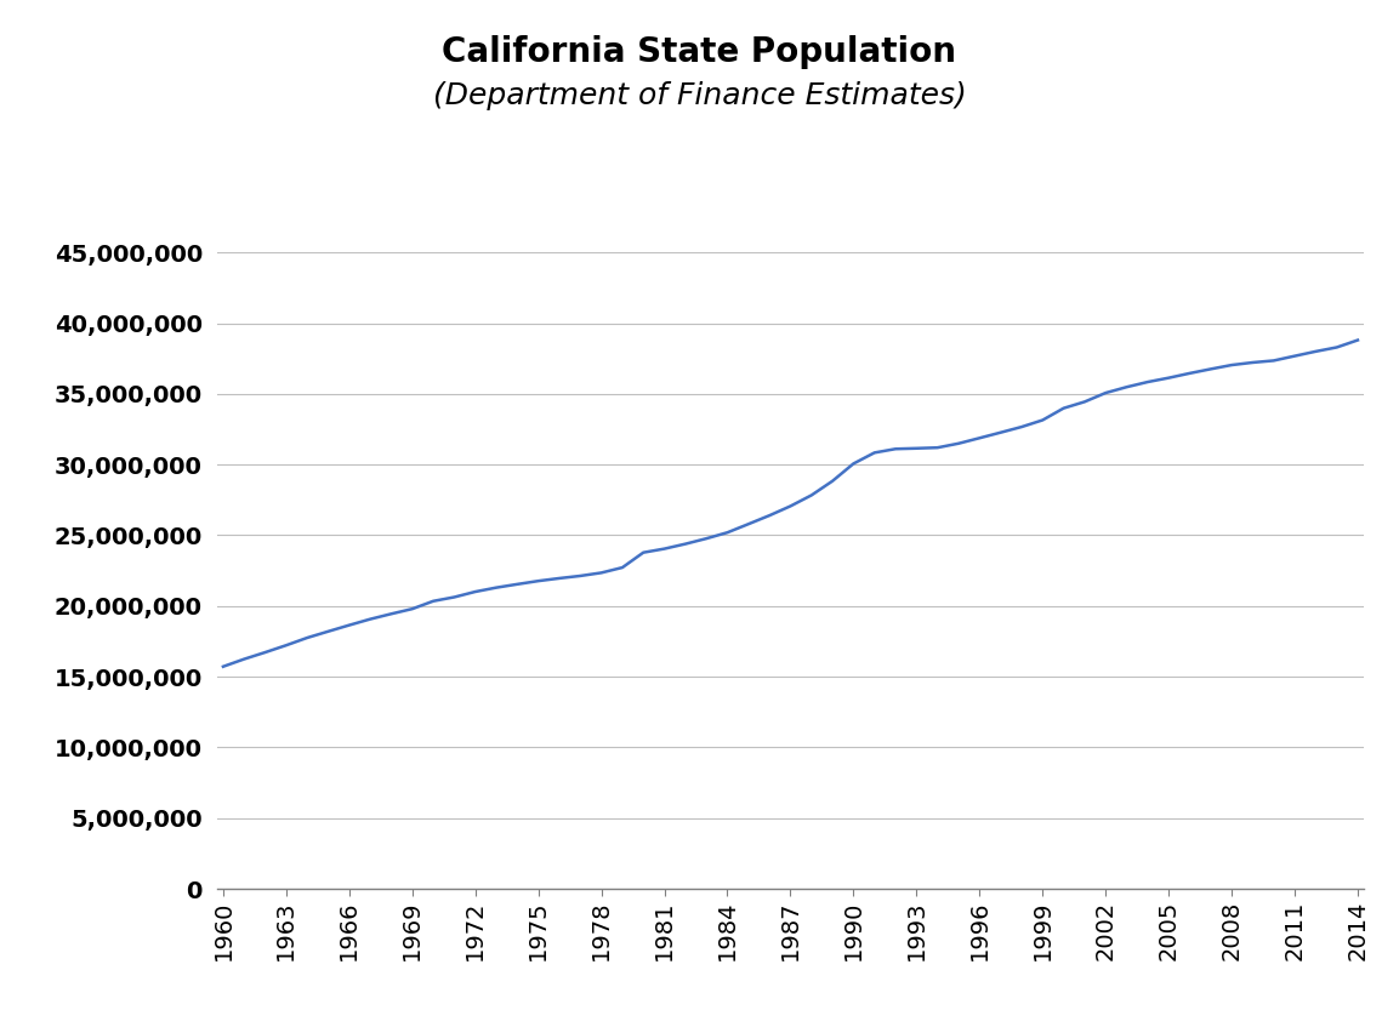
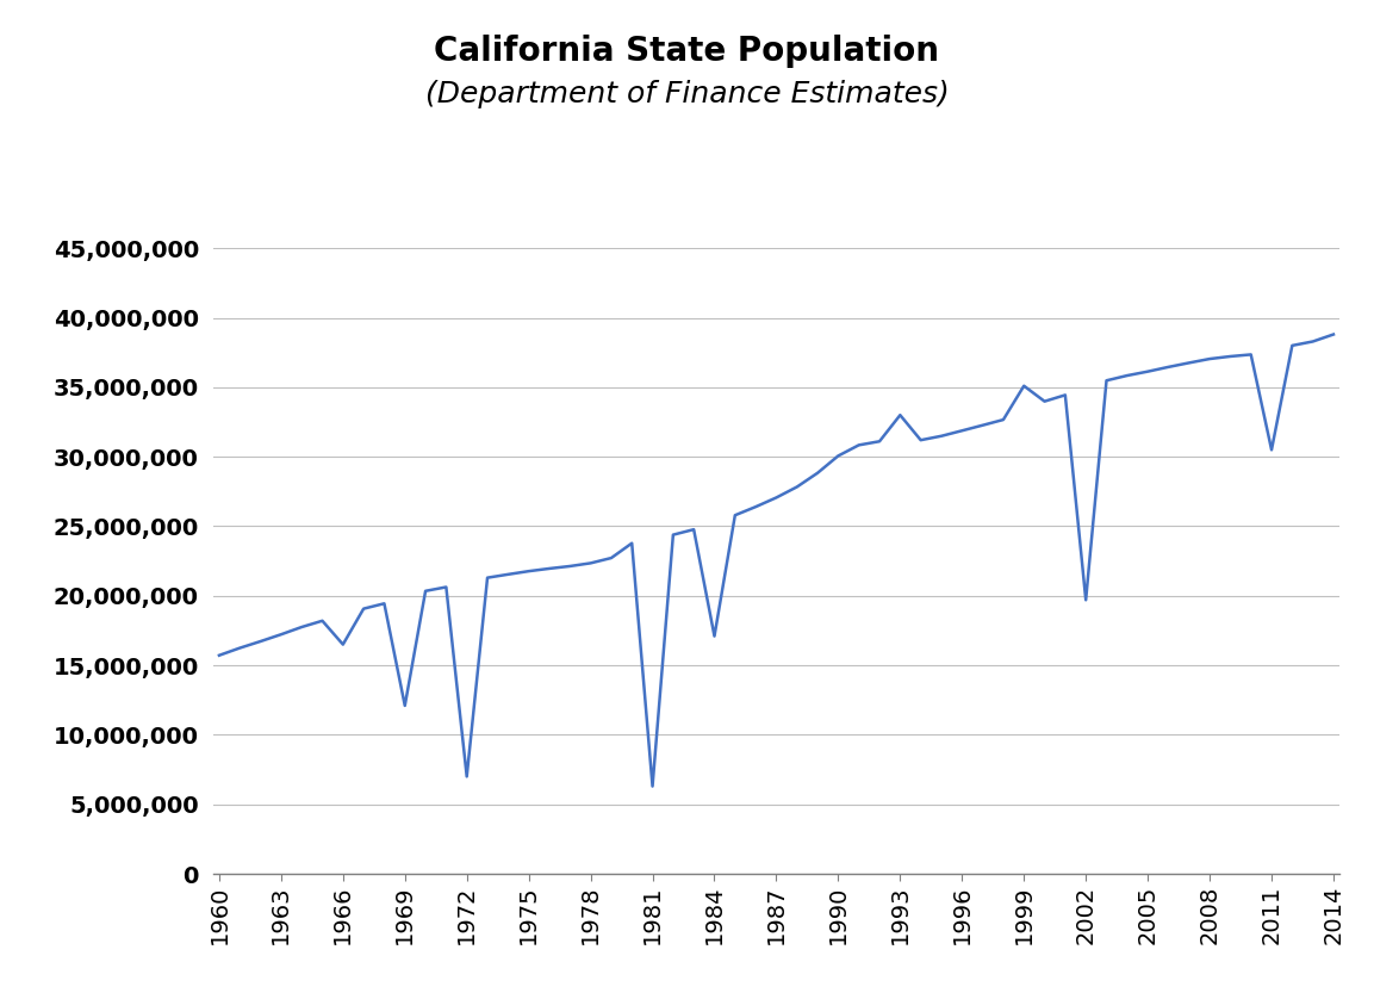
1966: 18,600,000 -> 16,500,000
1969: 19,800,000 -> 12,100,000
1972: 21,000,000 -> 7,000,000
1981: 24,000,000 -> 6,300,000
1984: 25,200,000 -> 17,100,000
1993: 31,200,000 -> 33,000,000
1999: 33,100,000 -> 35,100,000
2002: 35,100,000 -> 19,700,000
2011: 37,700,000 -> 30,500,000
